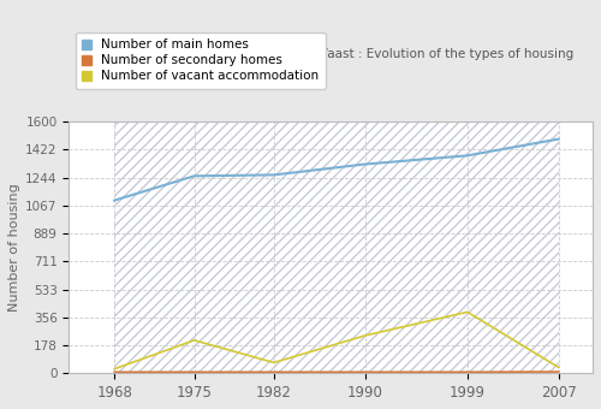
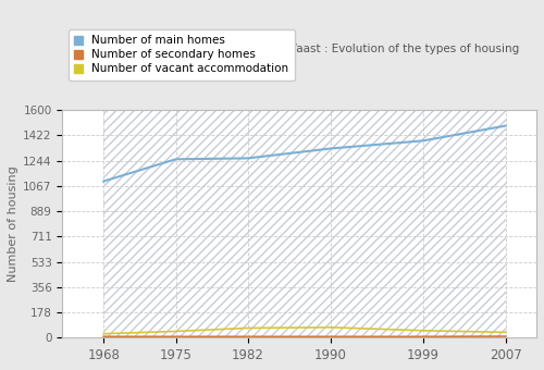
Number of vacant accommodation/1975: 210 -> 40
Number of vacant accommodation/1990: 240 -> 70
Number of vacant accommodation/1999: 390 -> 50
